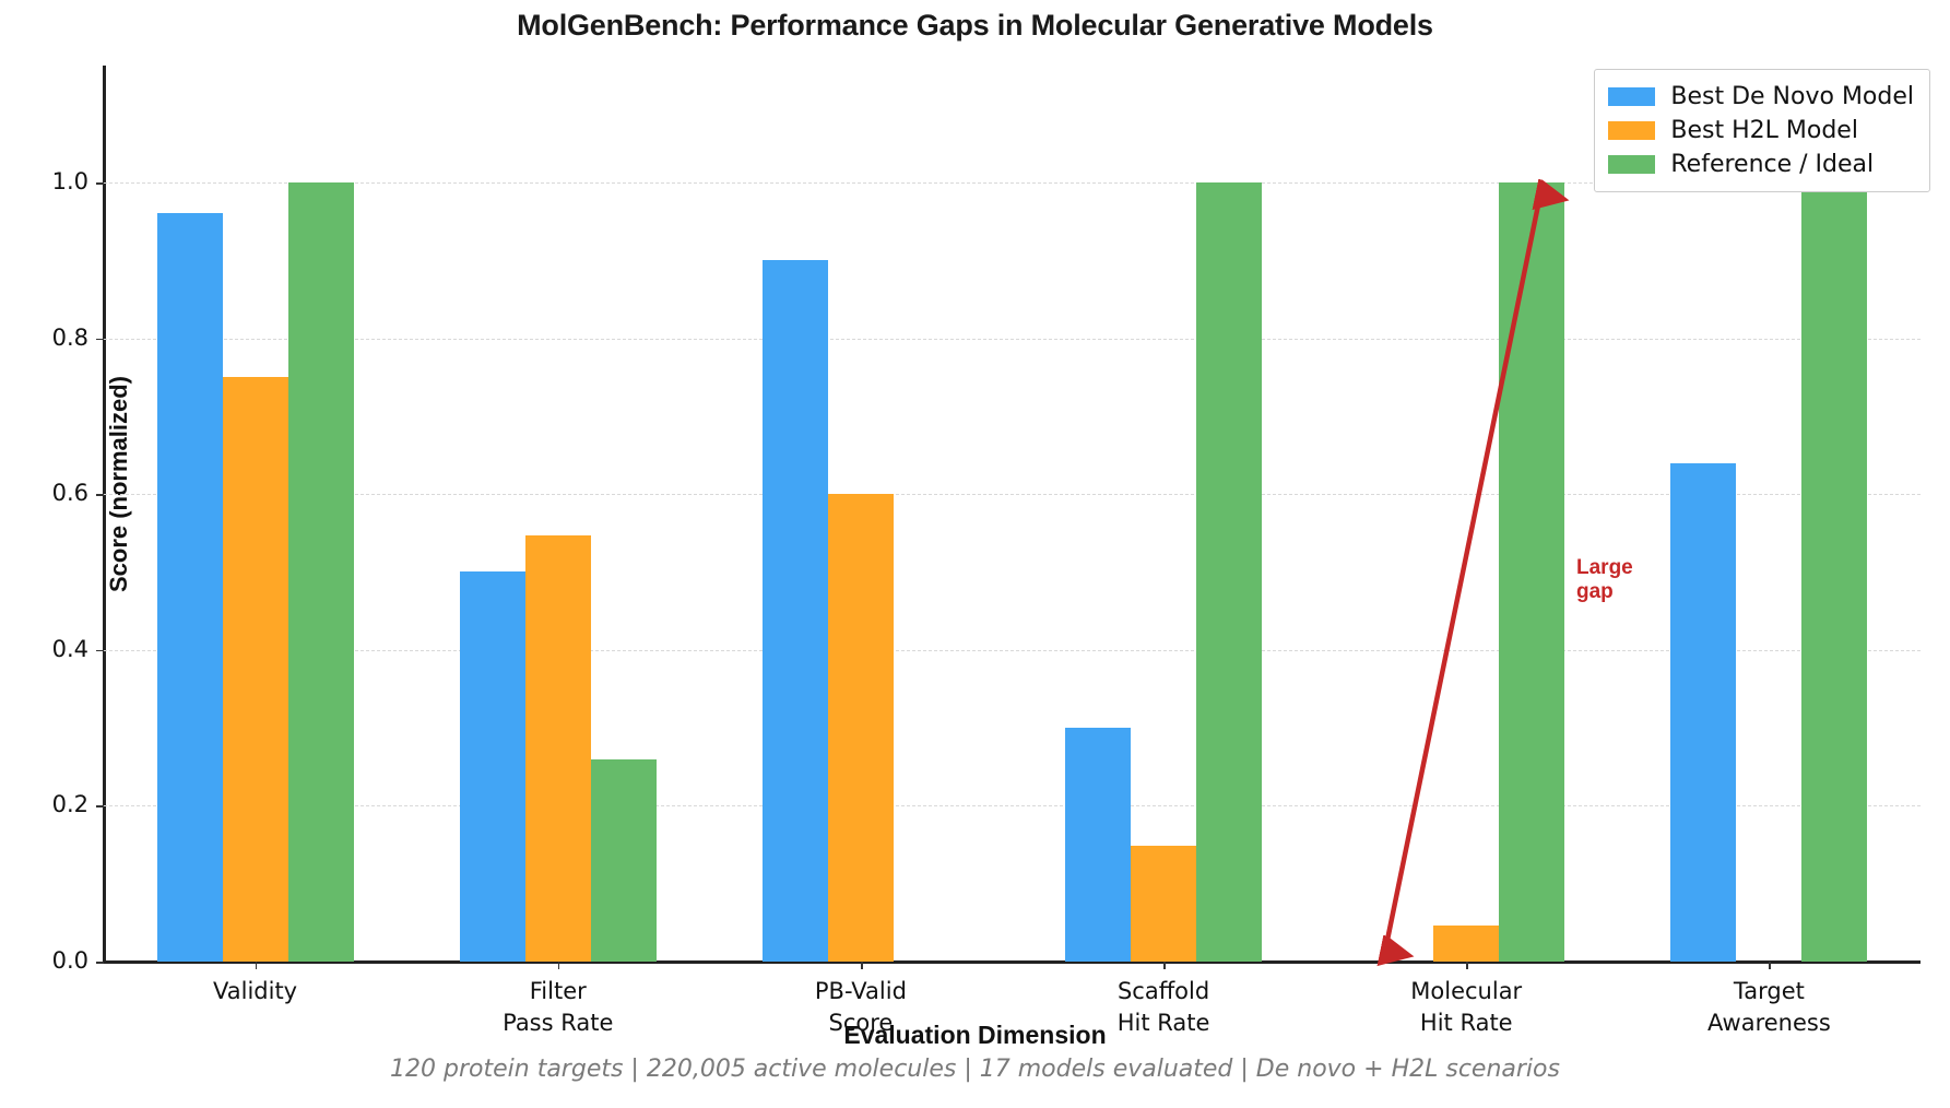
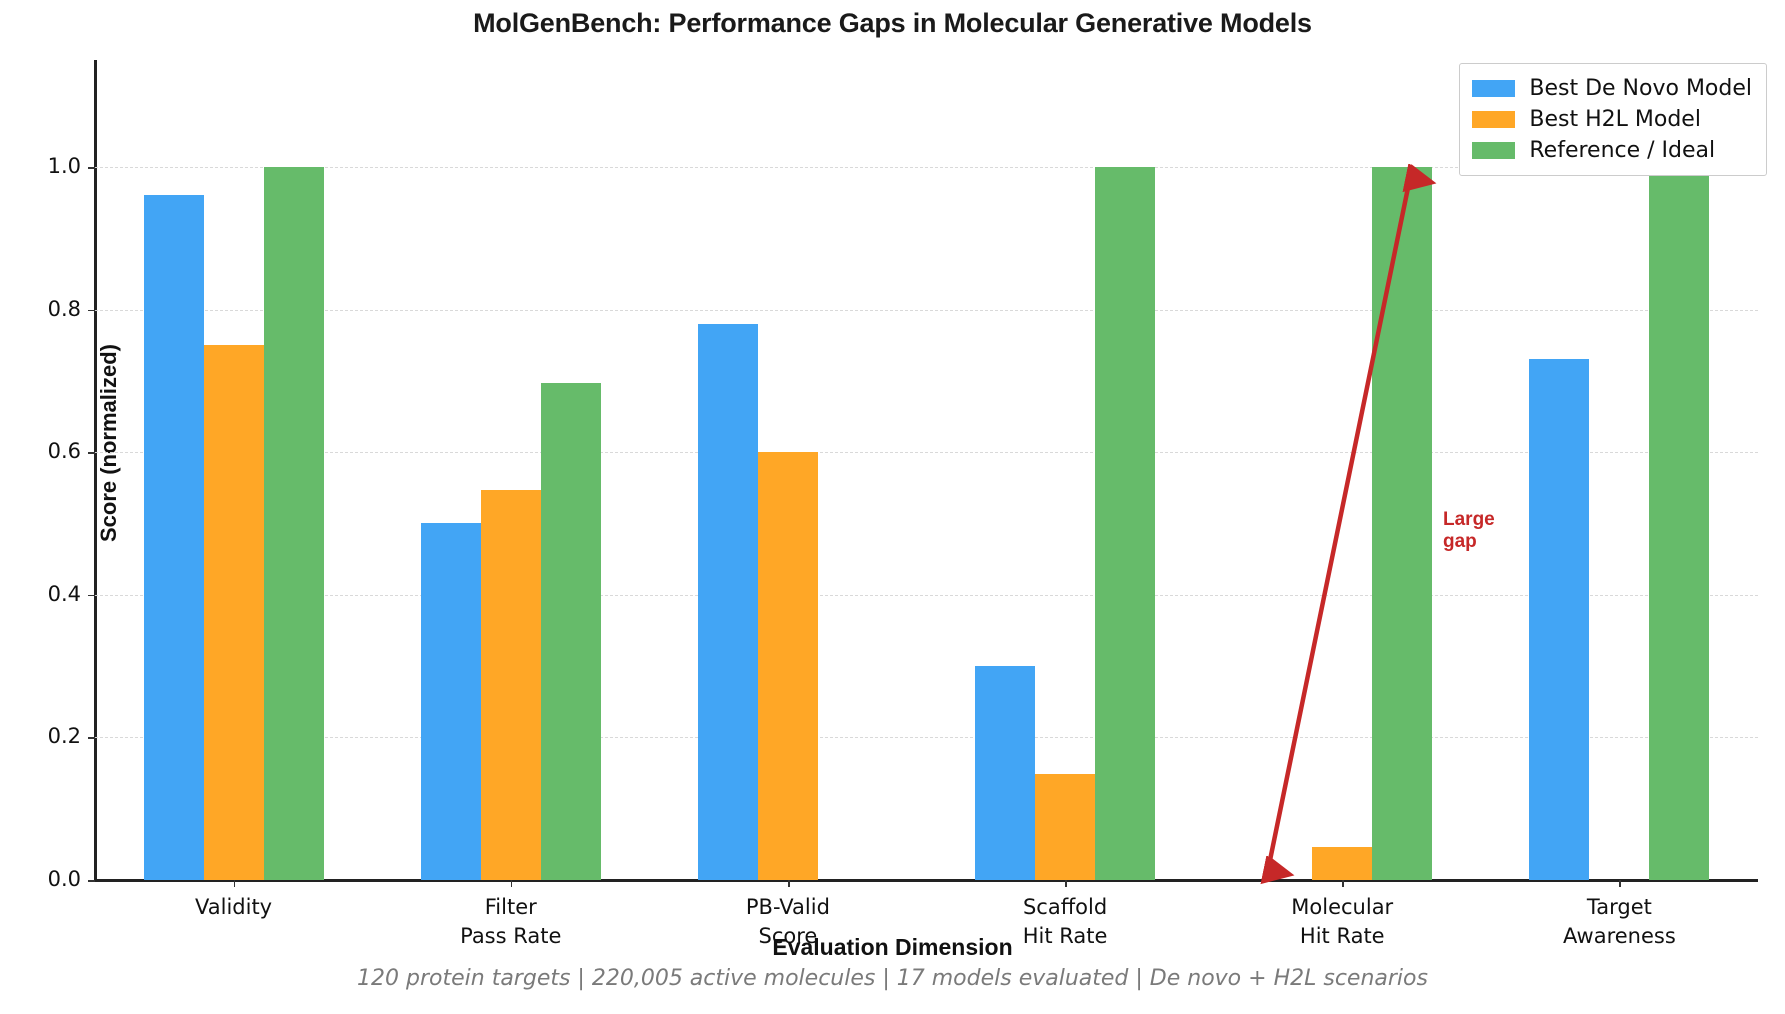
Reference / Ideal/Filter Pass Rate: 0.26 -> 0.70
Best De Novo Model/PB-Valid Score: 0.90 -> 0.78
Best De Novo Model/Target Awareness: 0.64 -> 0.73
